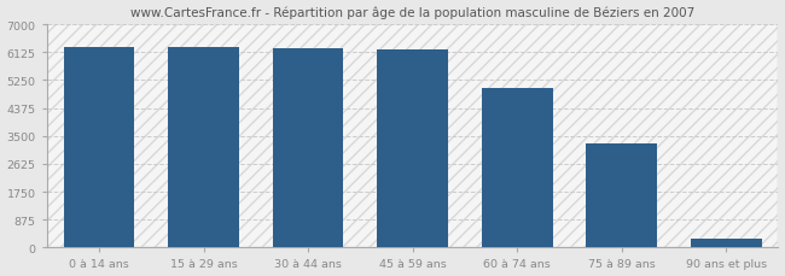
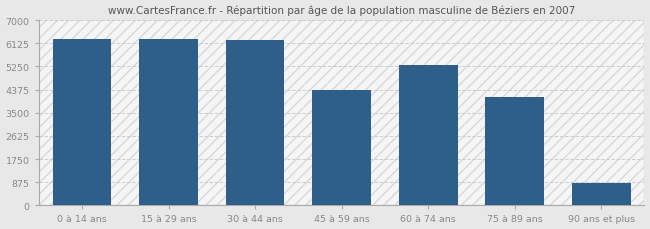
45 à 59 ans: 6210 -> 4350
60 à 74 ans: 5000 -> 5300
75 à 89 ans: 3250 -> 4100
90 ans et plus: 270 -> 850
